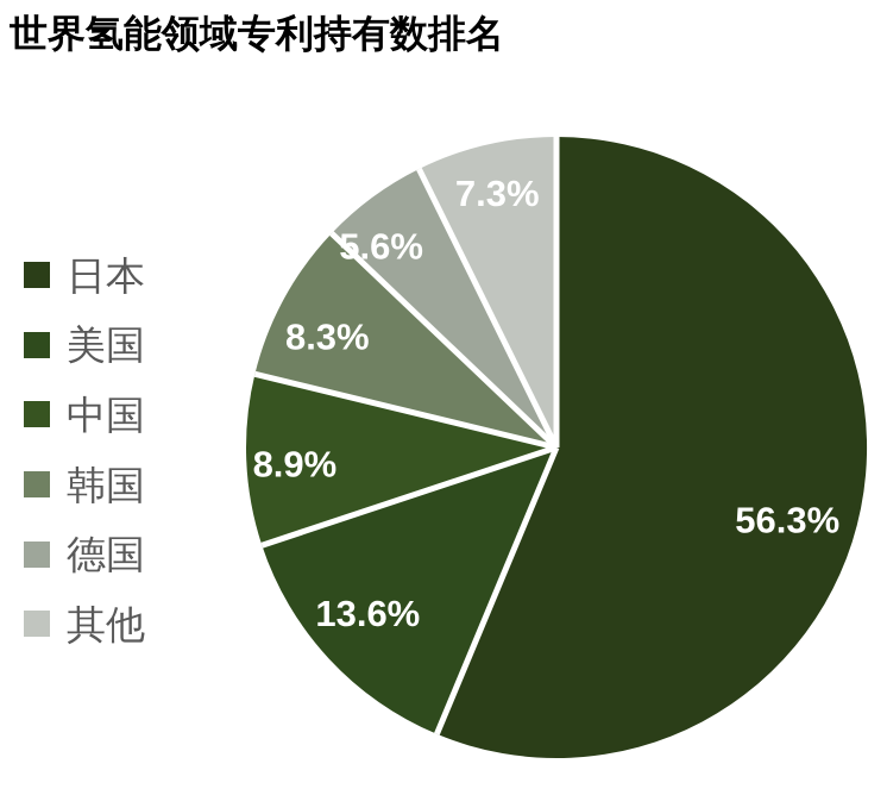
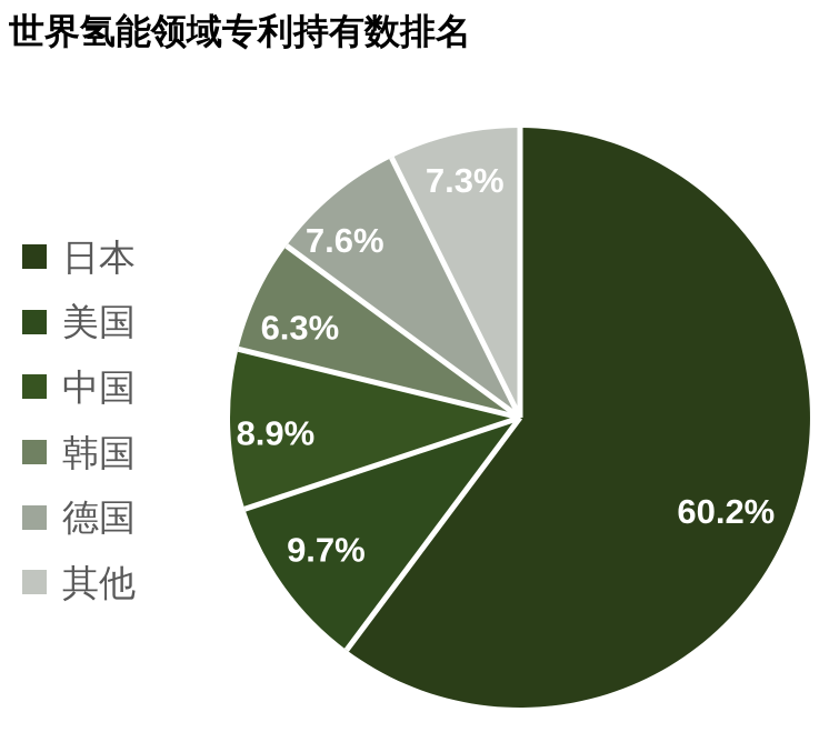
日本: 56.3% -> 60.2%
美国: 13.6% -> 9.7%
韩国: 8.3% -> 6.3%
德国: 5.6% -> 7.6%
